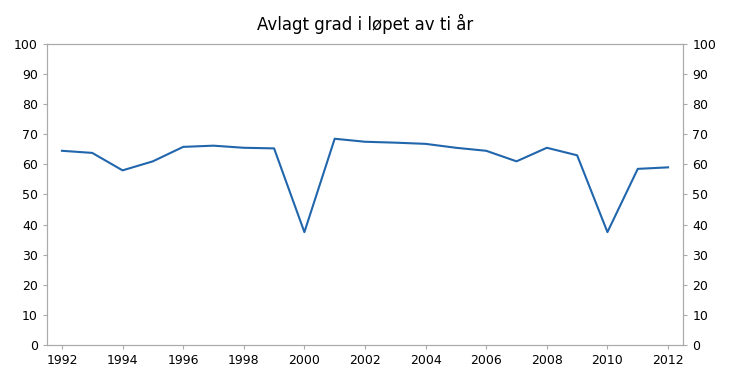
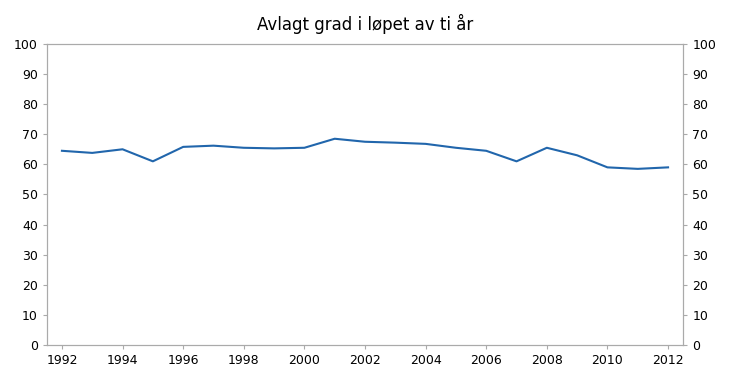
1994: 58.0 -> 65.0
2000: 37.5 -> 65.5
2010: 37.5 -> 59.0
